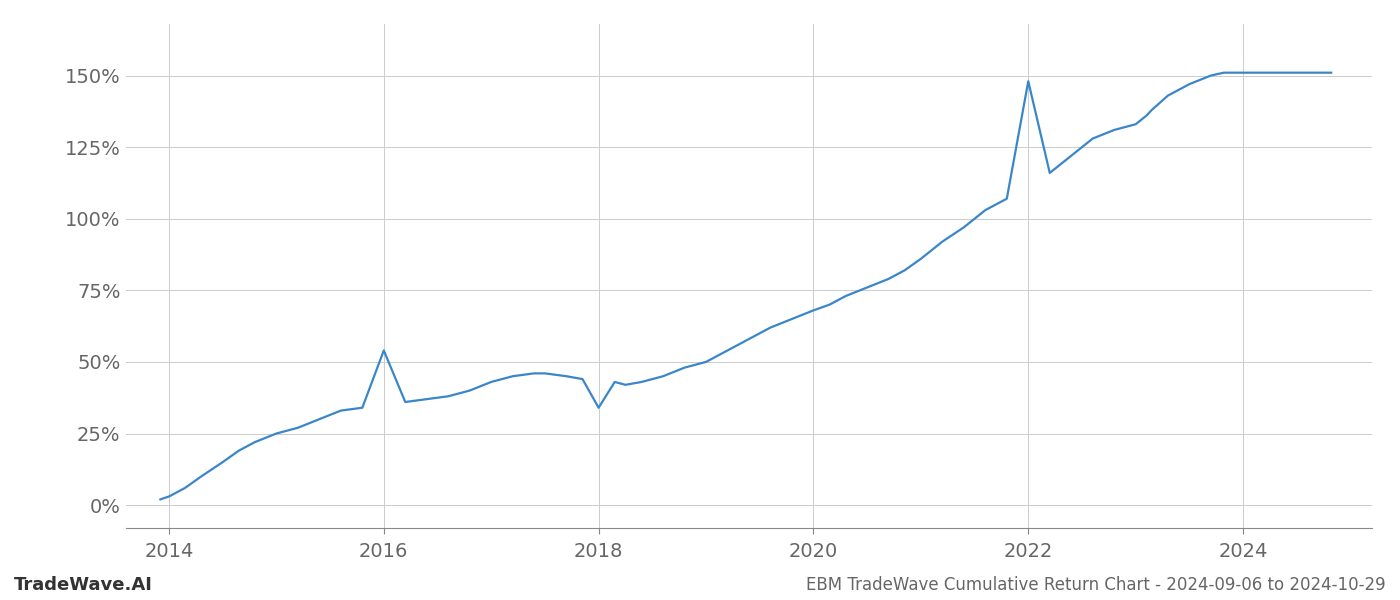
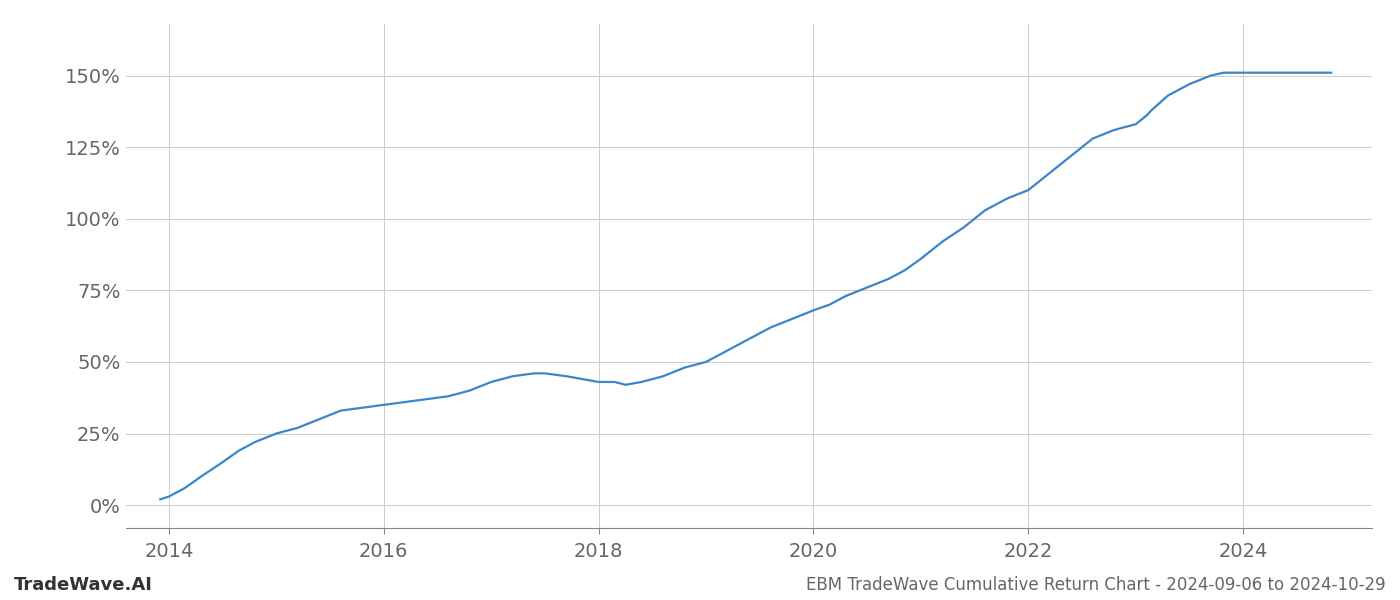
2016: 54% -> 35%
2018: 34% -> 43%
2022: 148% -> 110%
